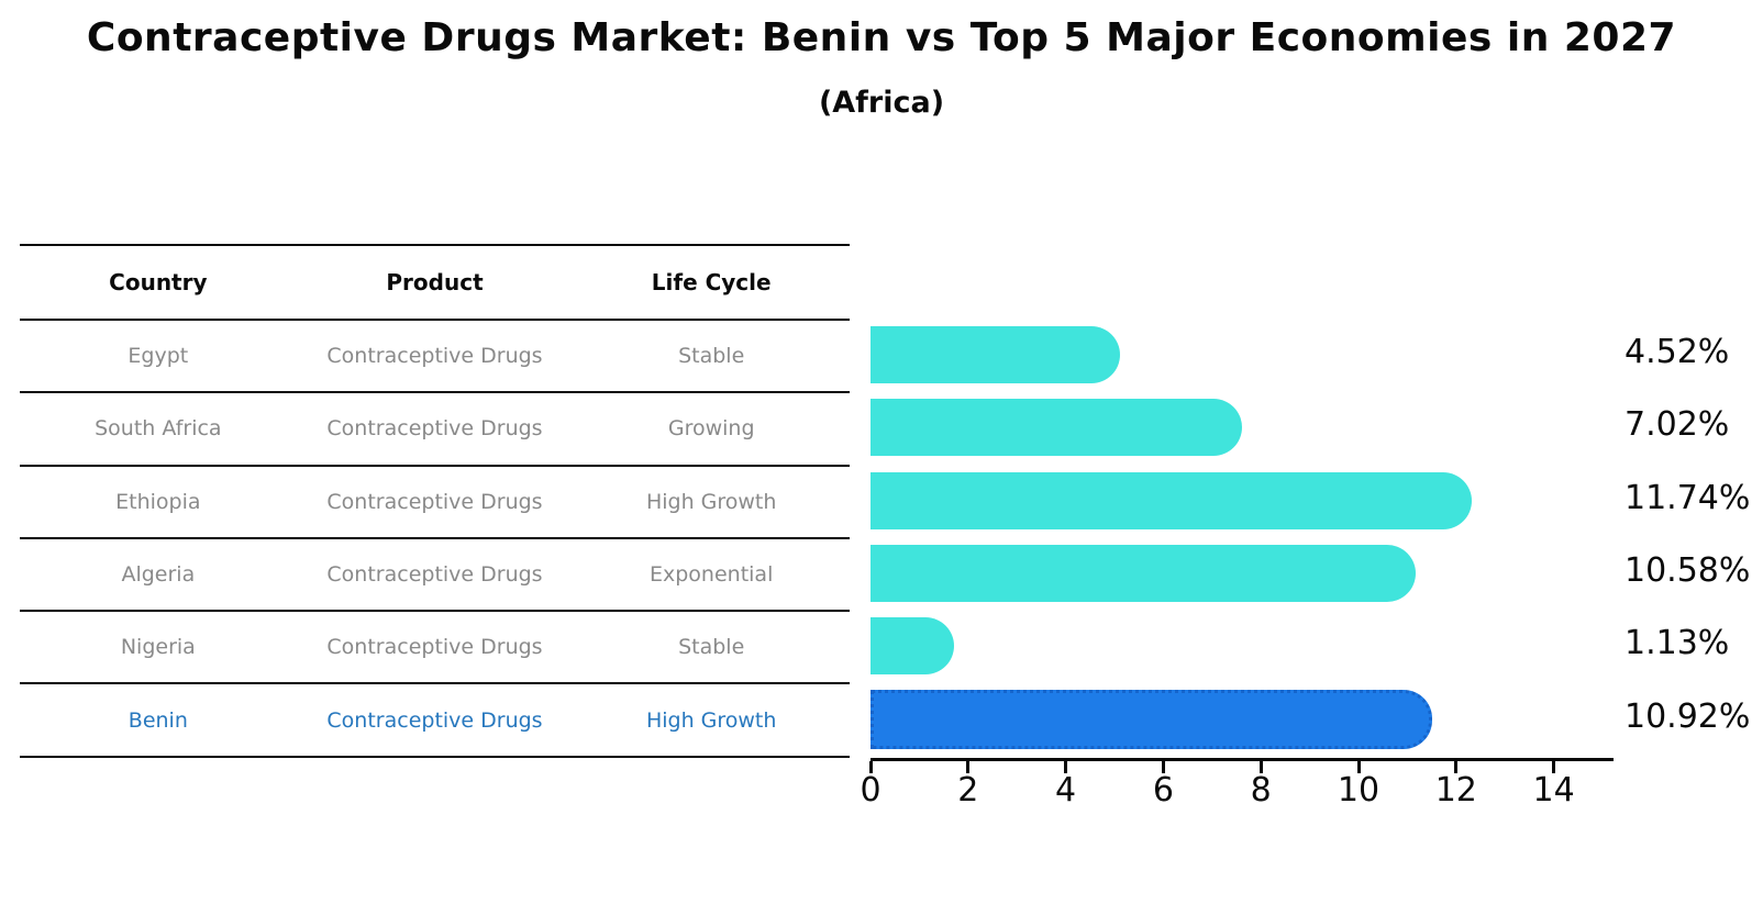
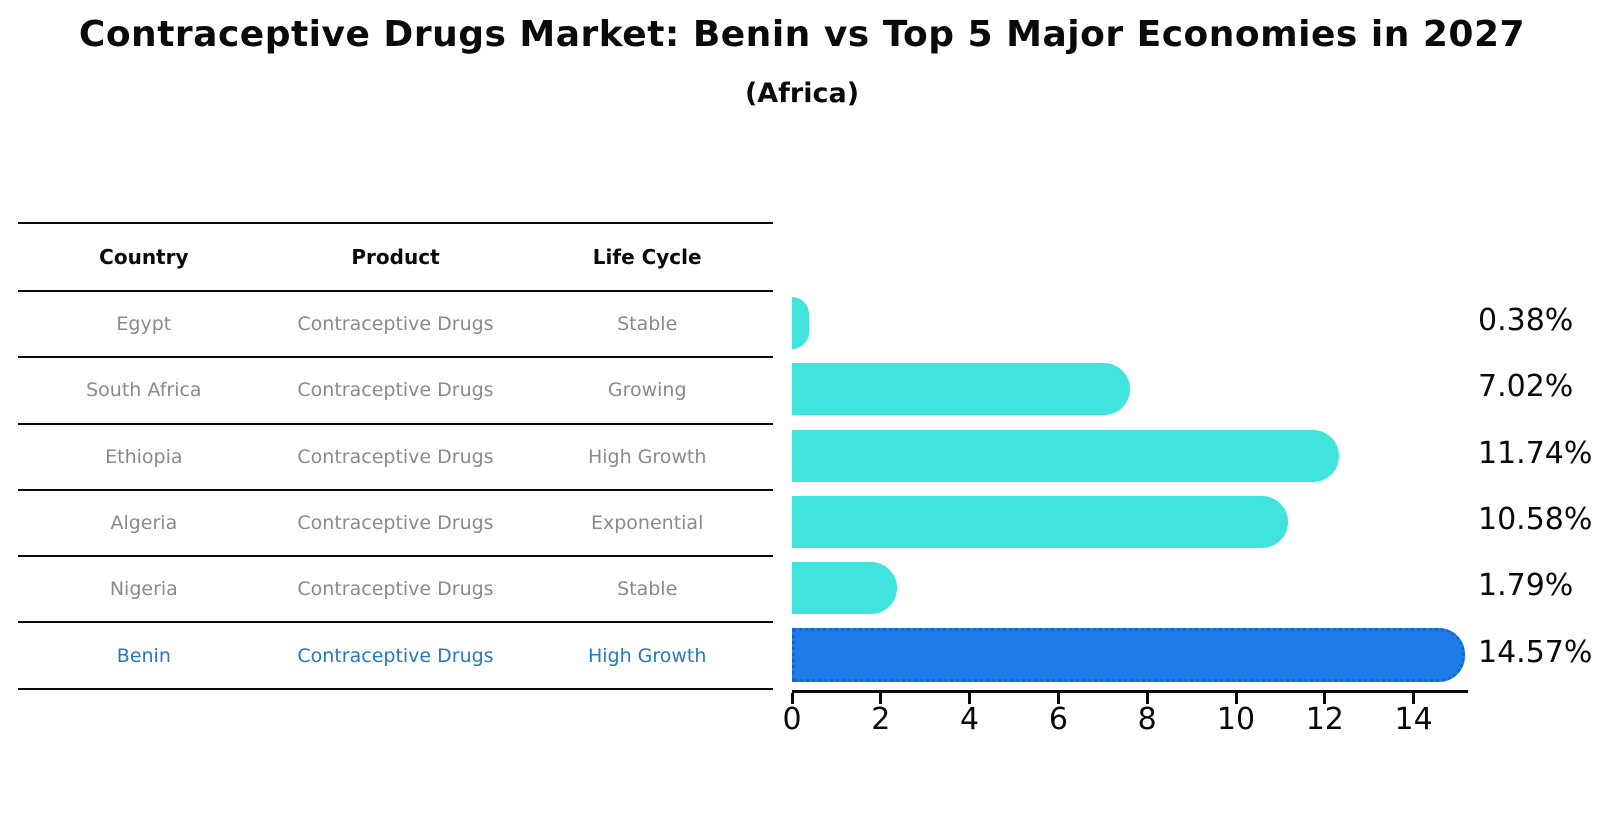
Egypt: 4.52% -> 0.38%
Nigeria: 1.13% -> 1.79%
Benin: 10.92% -> 14.57%
